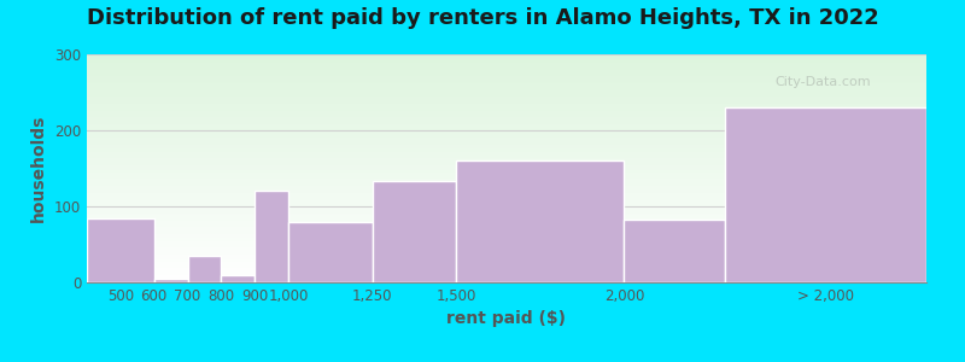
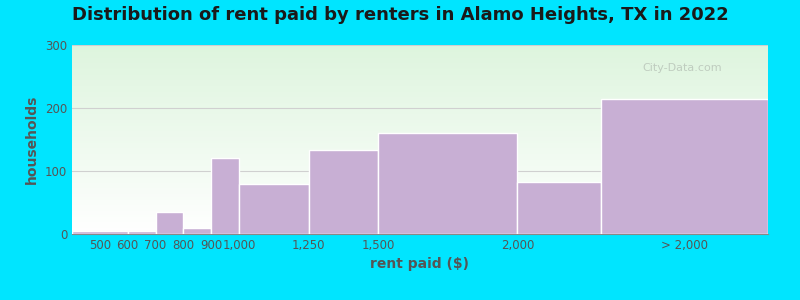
500: 84 -> 5
> 2,000: 230 -> 215
